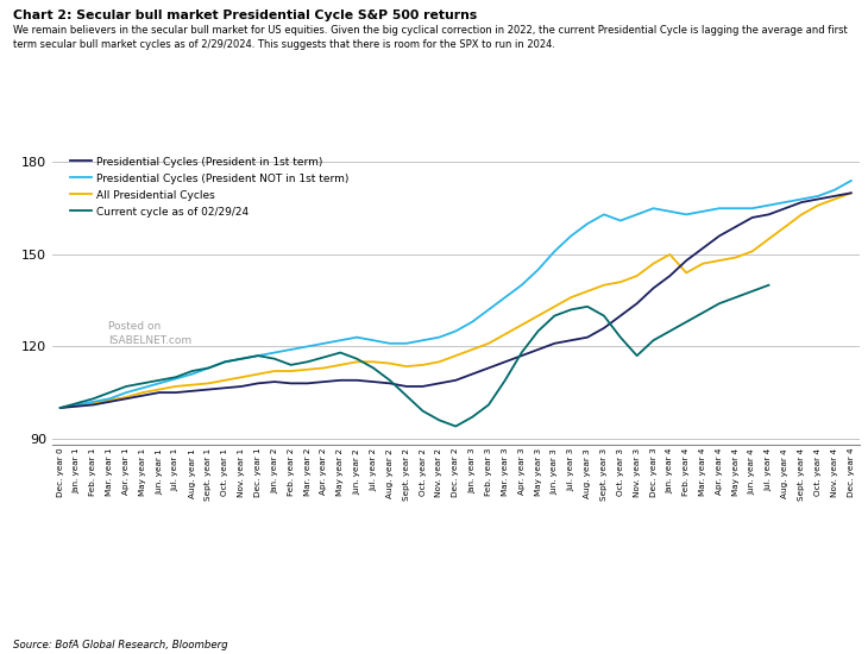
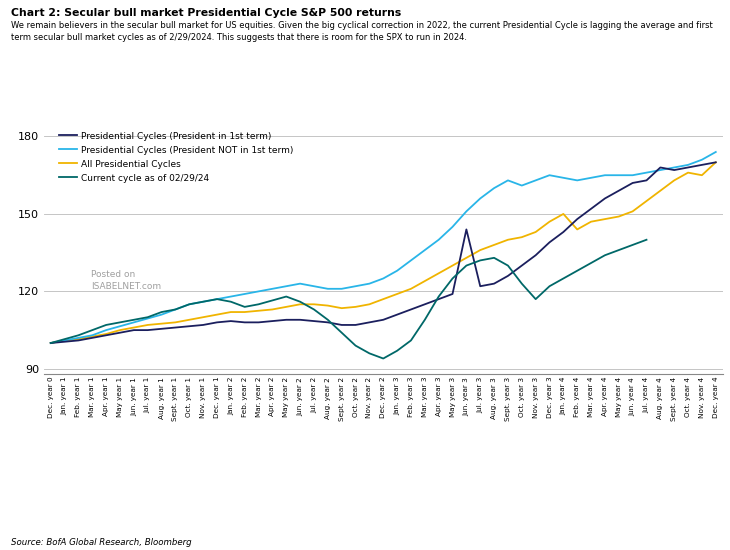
Presidential Cycles (President in 1st term)/Jun. year 3: 121.0 -> 144.0
Presidential Cycles (President in 1st term)/Aug. year 4: 165.0 -> 168.0
All Presidential Cycles/Nov. year 4: 168.0 -> 165.0
